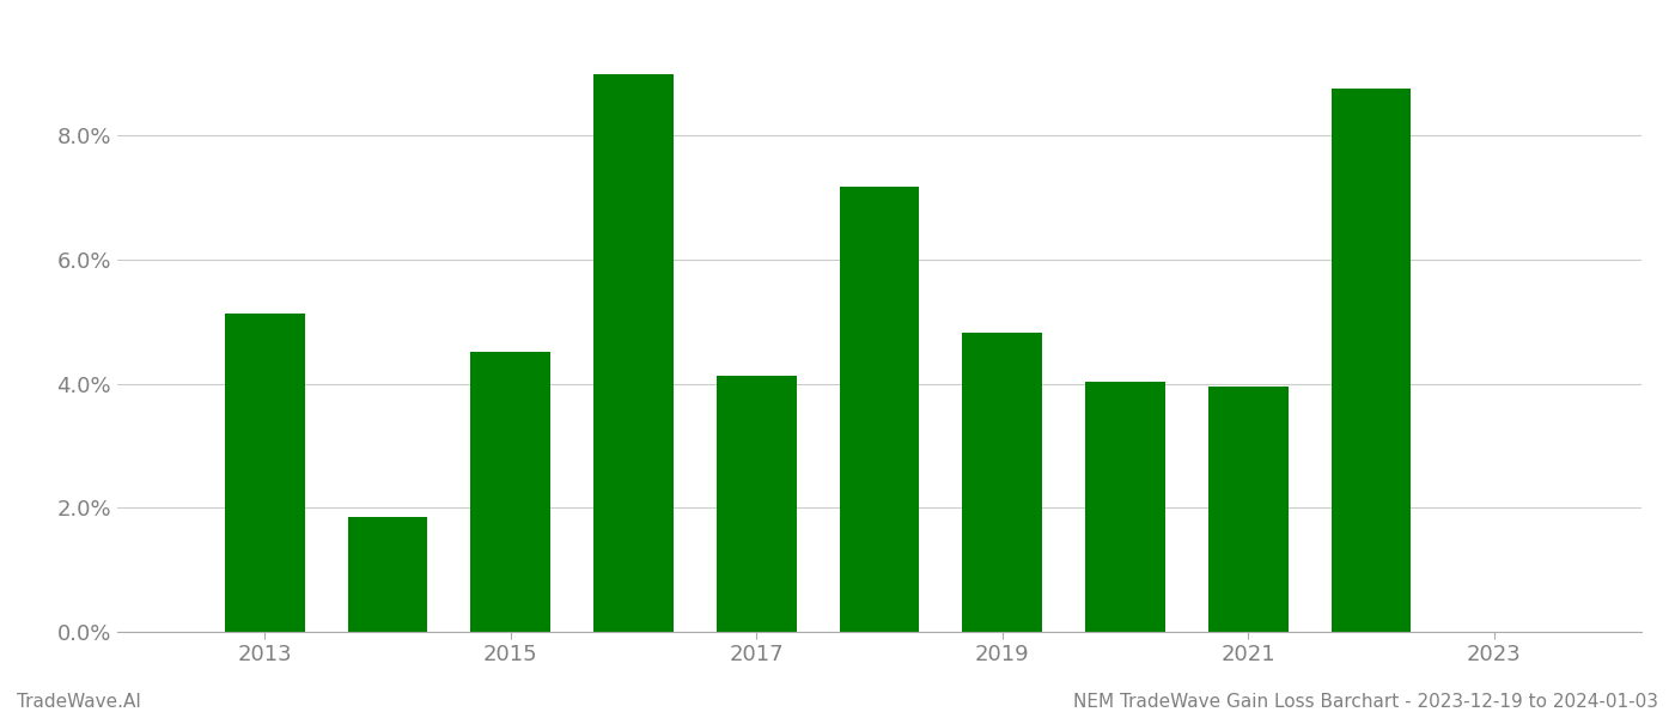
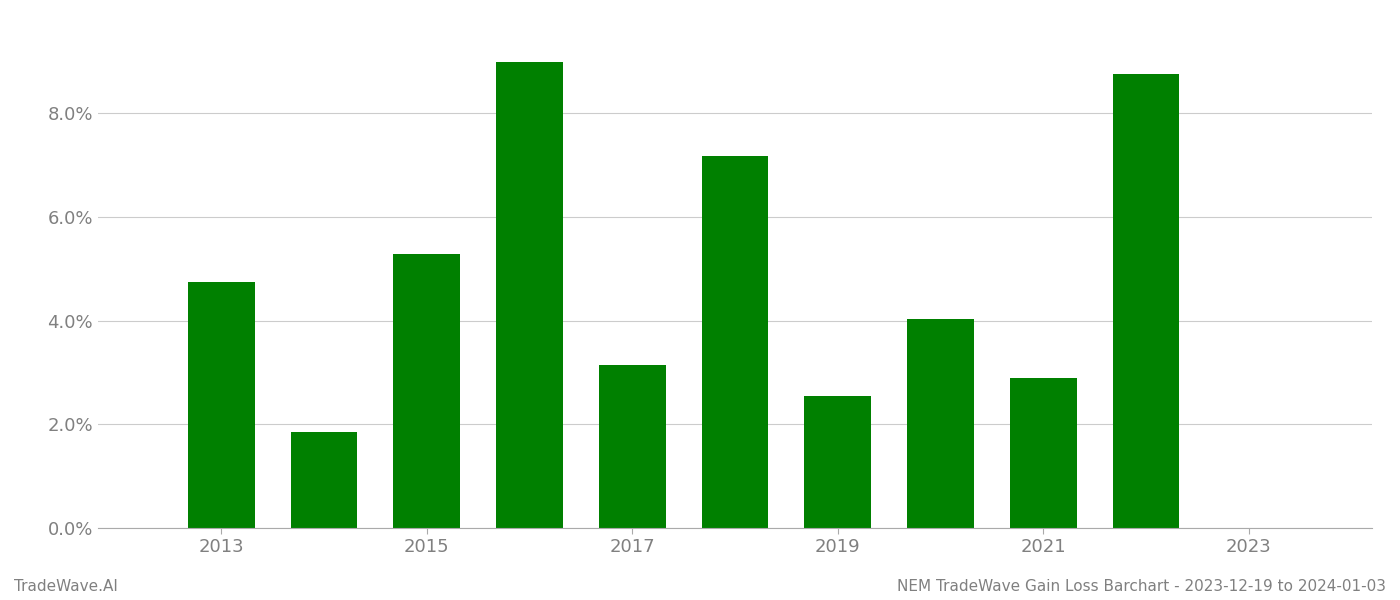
2013: 5.13% -> 4.74%
2015: 4.52% -> 5.28%
2017: 4.12% -> 3.14%
2019: 4.82% -> 2.54%
2021: 3.95% -> 2.90%
